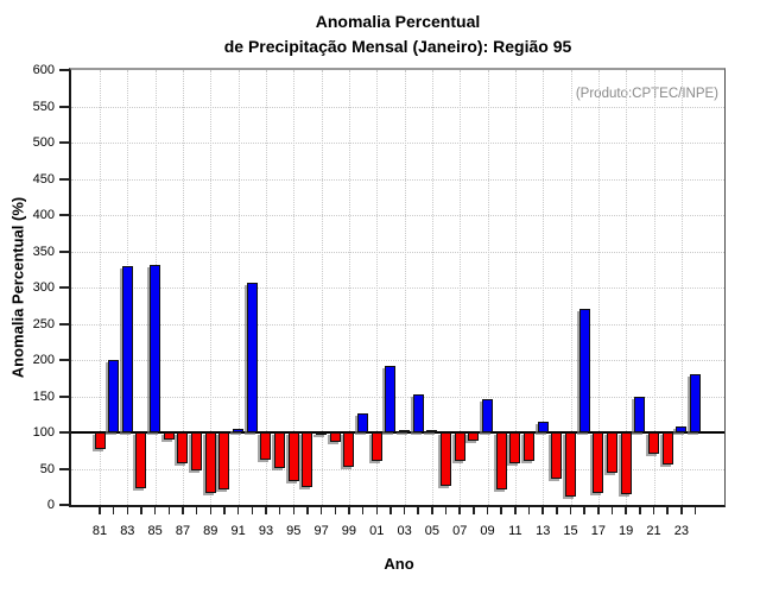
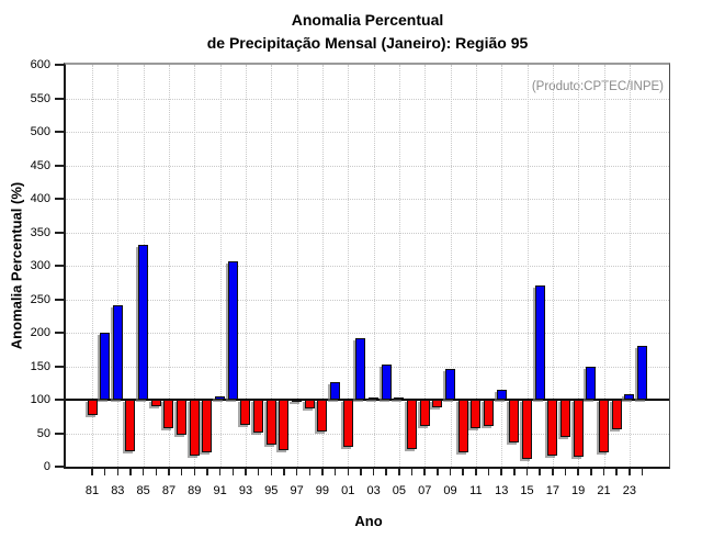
83: 330 -> 240
01: 60 -> 30
21: 70 -> 20
